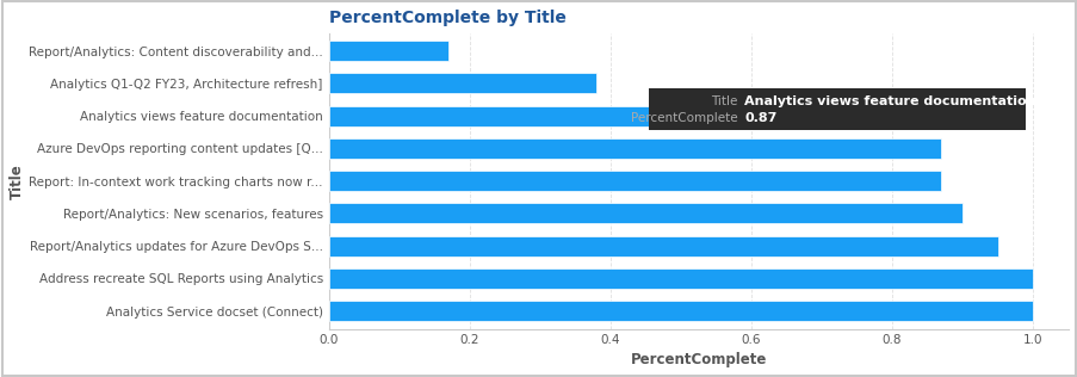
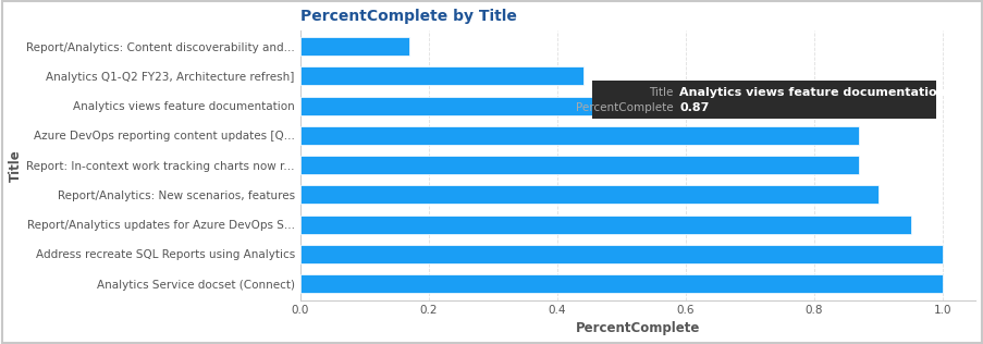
Analytics Q1-Q2 FY23, Architecture refresh]: 0.38 -> 0.44
